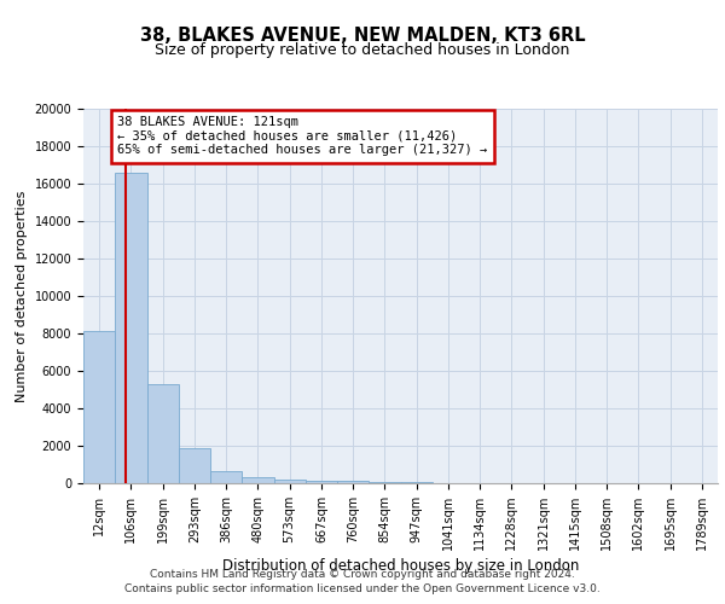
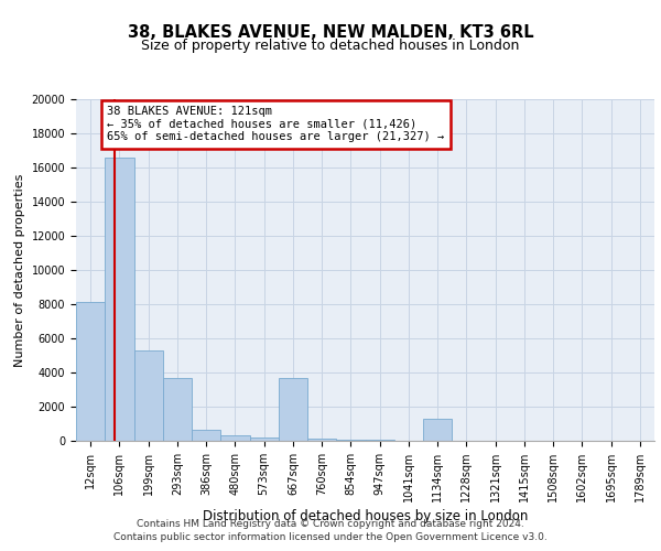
293sqm: 1800 -> 3700
667sqm: 200 -> 3700
1134sqm: 0 -> 1300
